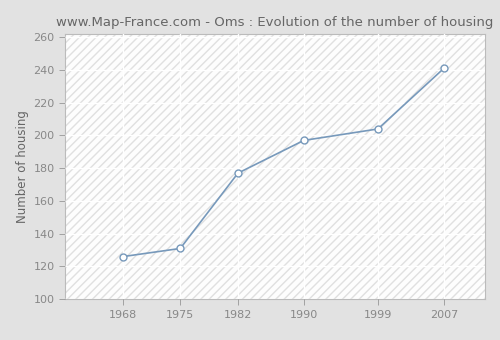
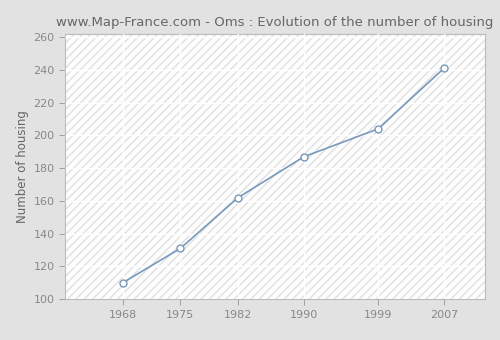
1968: 126 -> 110
1982: 177 -> 162
1990: 197 -> 187
